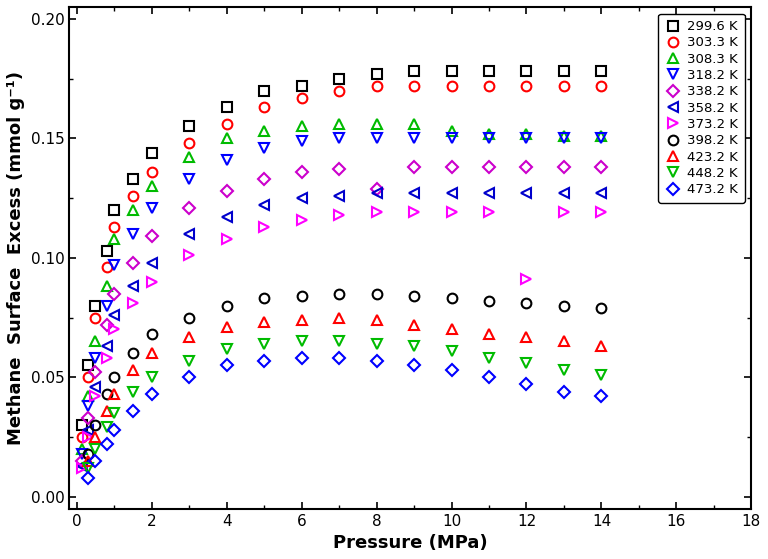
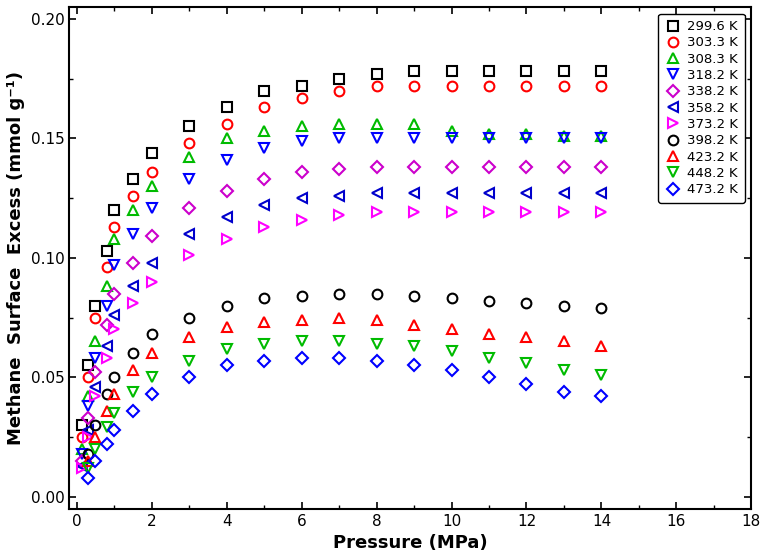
338.2 K/8: 0.129 -> 0.138
373.2 K/12: 0.091 -> 0.119
